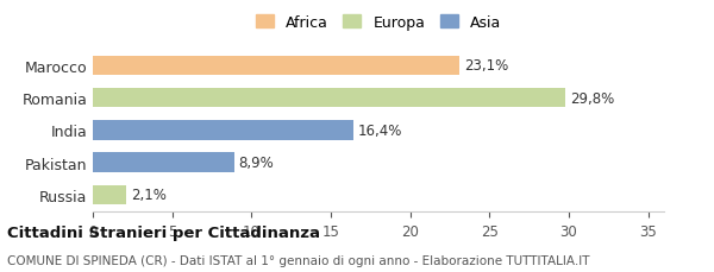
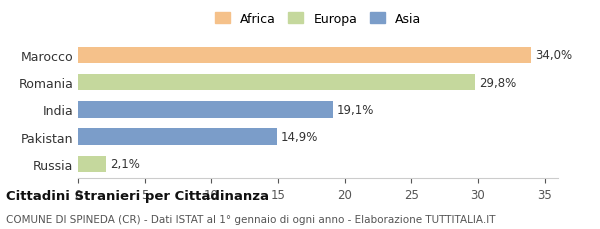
Marocco: 23,1% -> 34,0%
India: 16,4% -> 19,1%
Pakistan: 8,9% -> 14,9%
